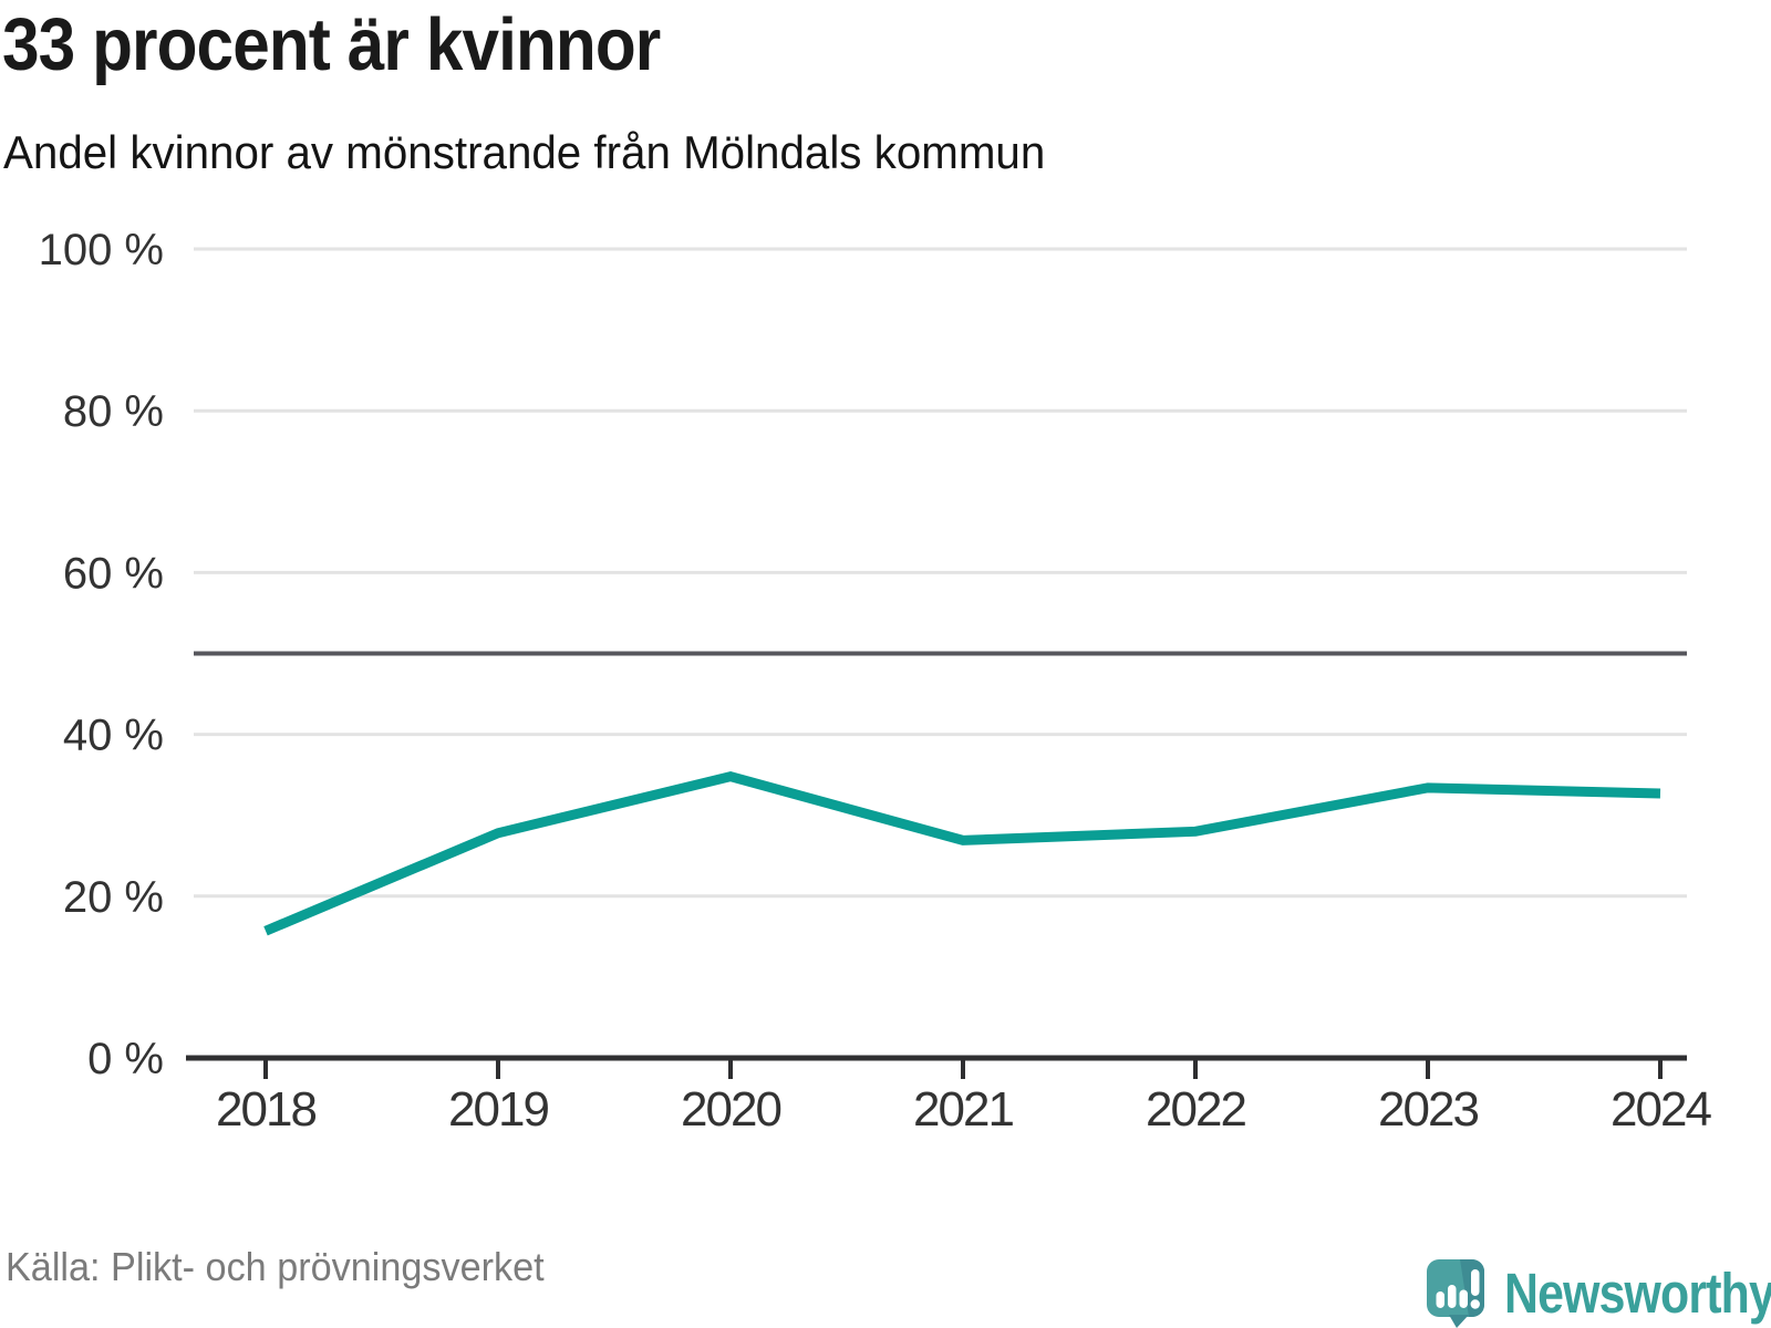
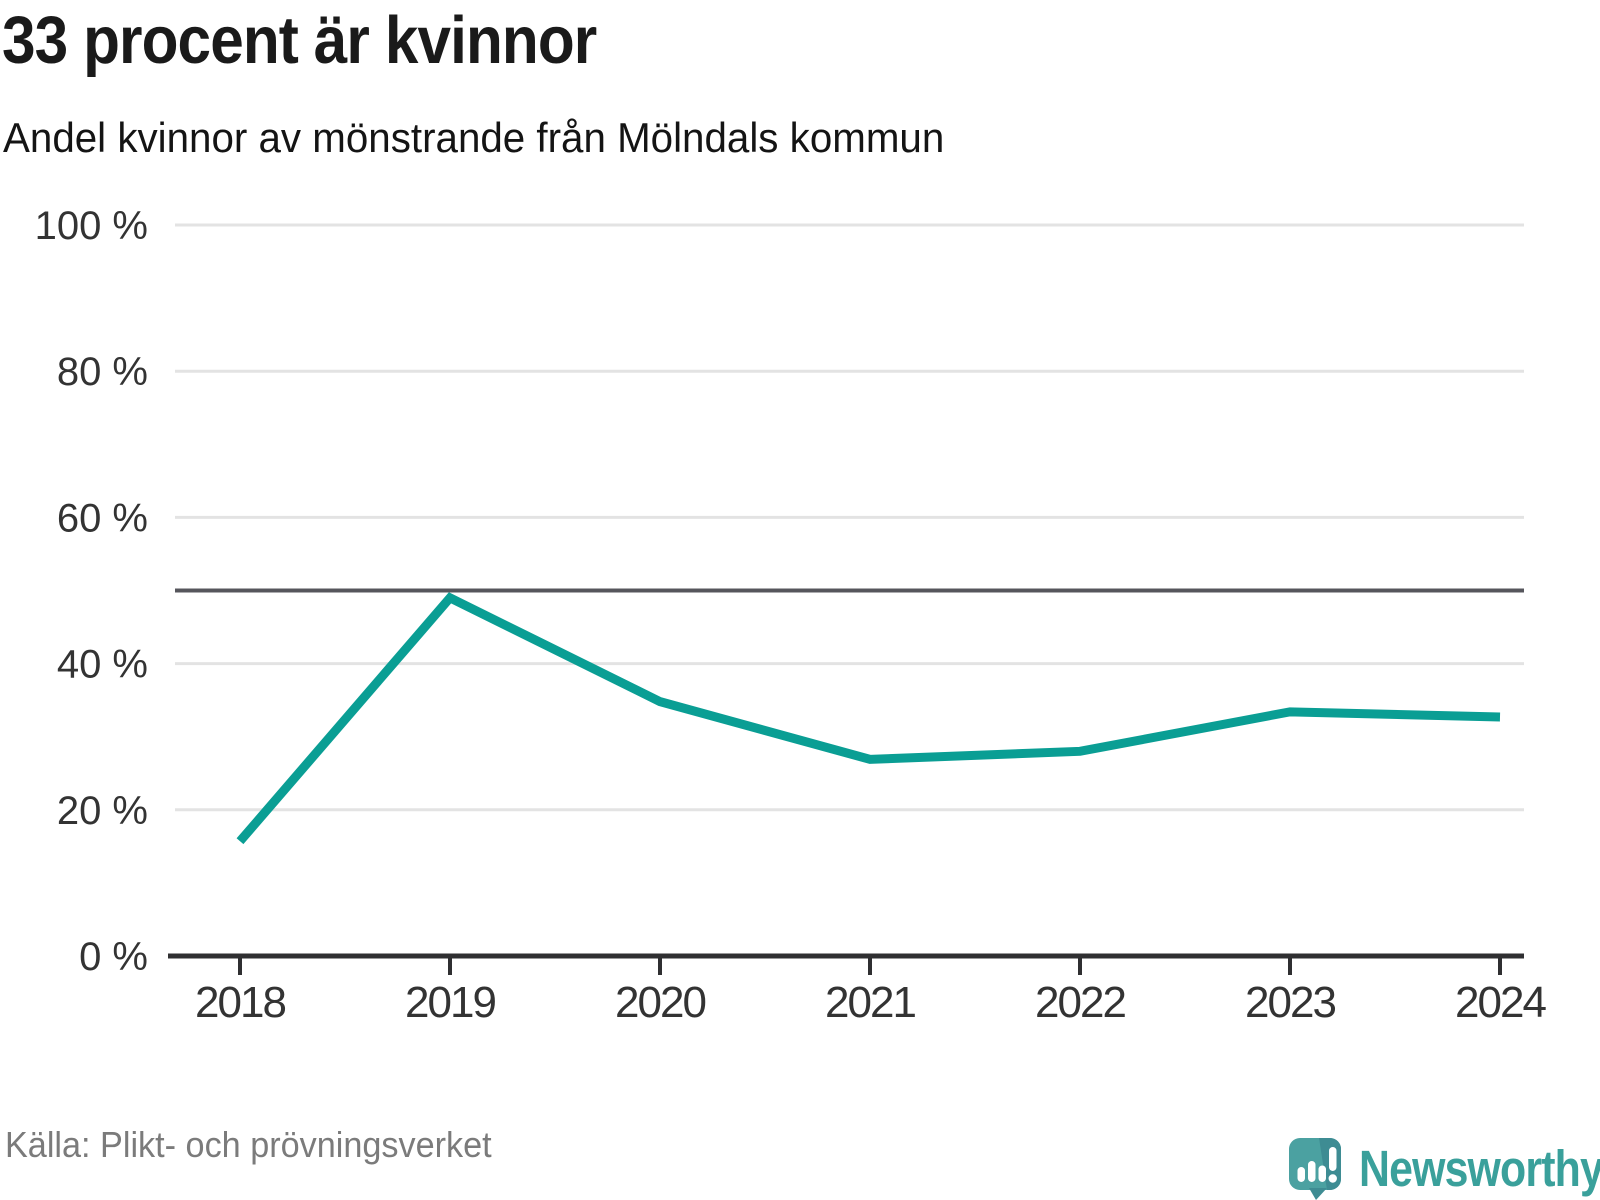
2019: 28% -> 49%
